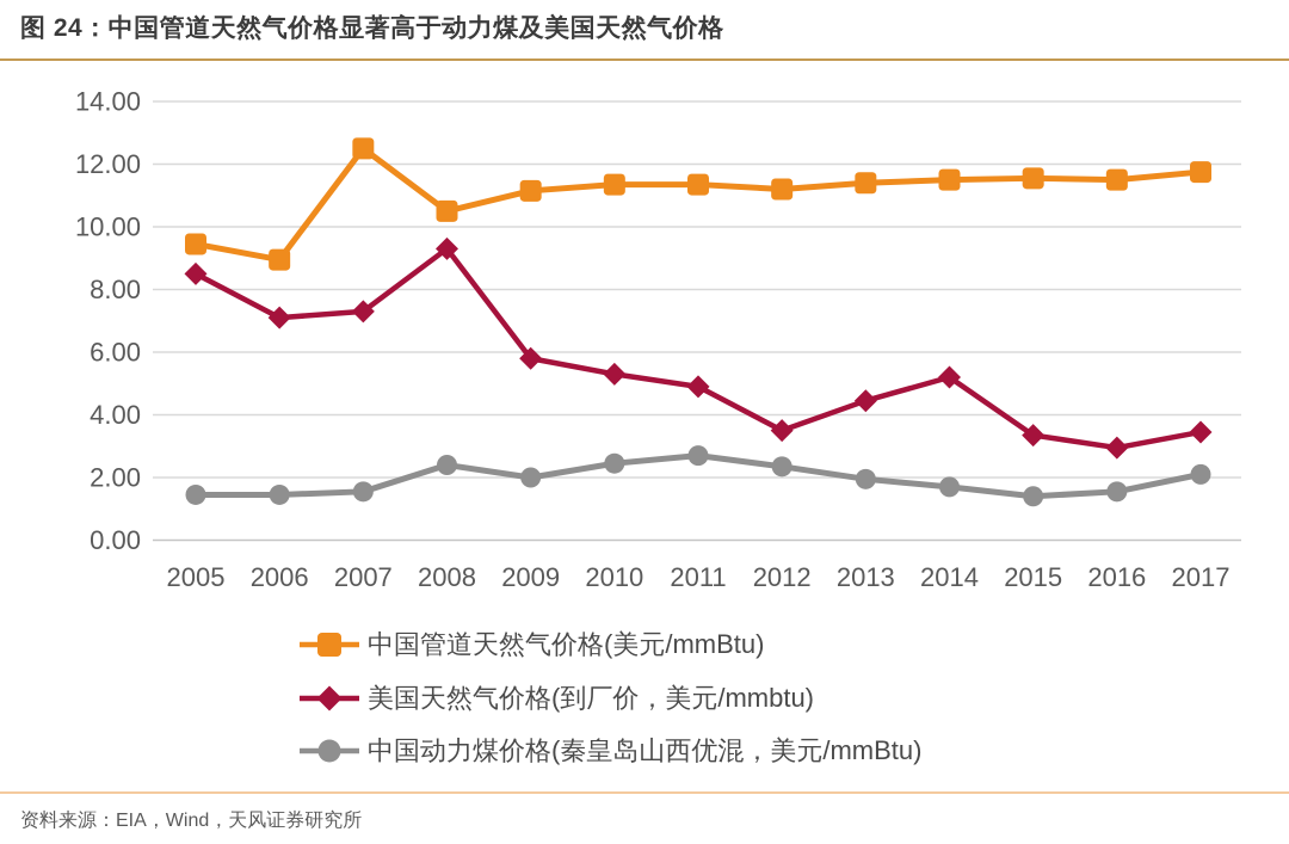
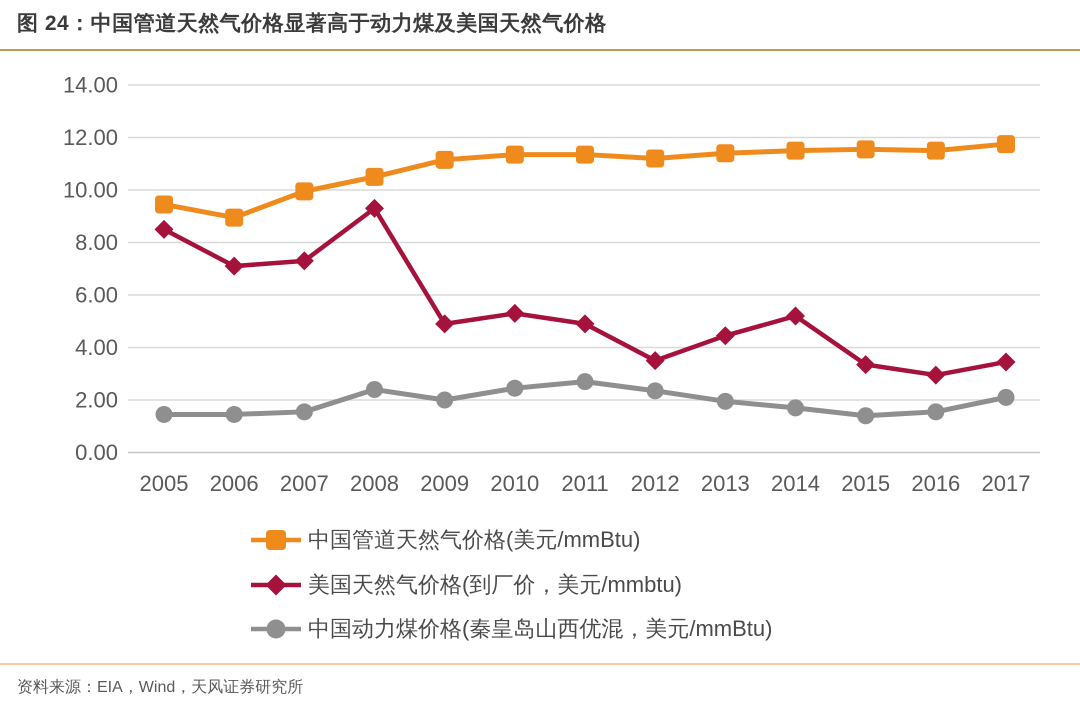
中国管道天然气价格(美元/mmBtu)/2007: 12.5 -> 9.9
美国天然气价格(到厂价，美元/mmbtu)/2009: 5.8 -> 4.9
